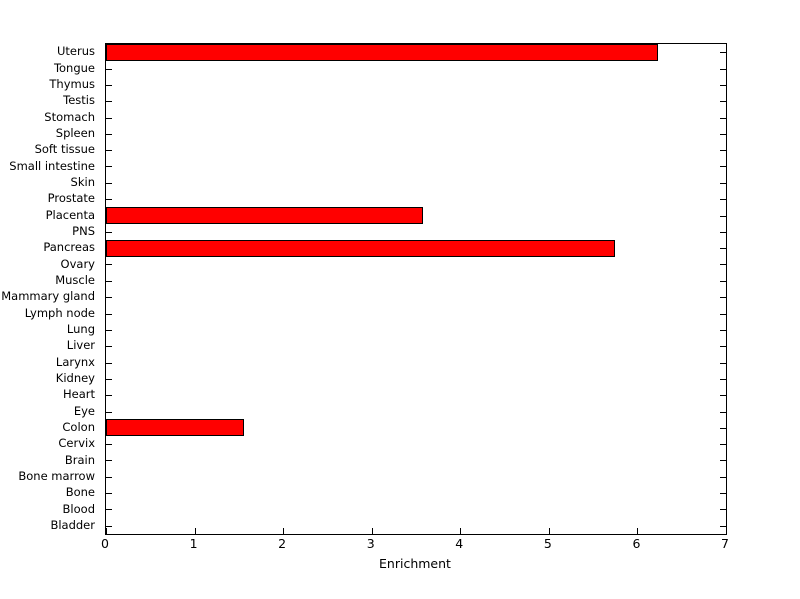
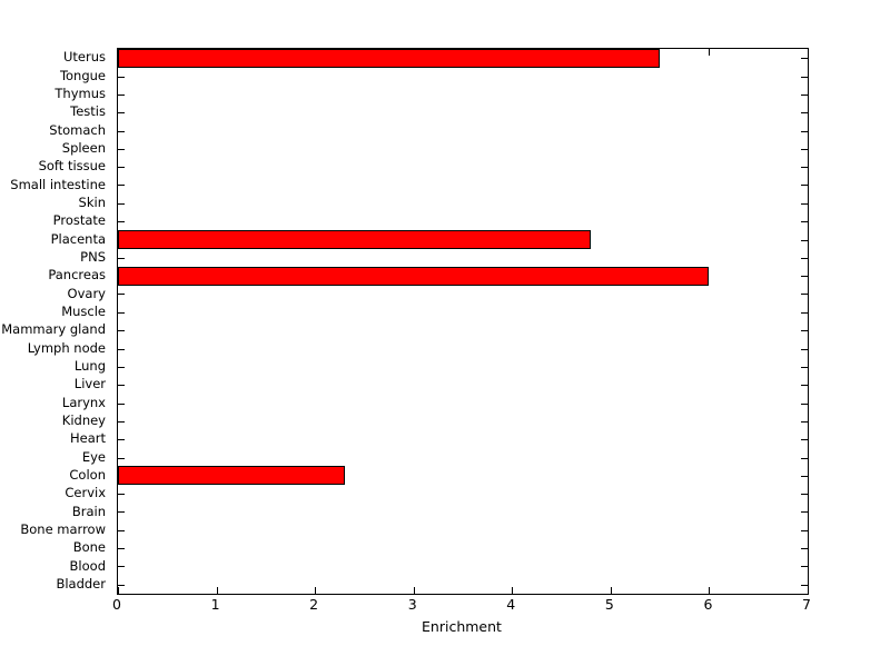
Uterus: 6.2 -> 5.5
Placenta: 3.6 -> 4.8
Pancreas: 5.8 -> 6.0
Colon: 1.6 -> 2.3
